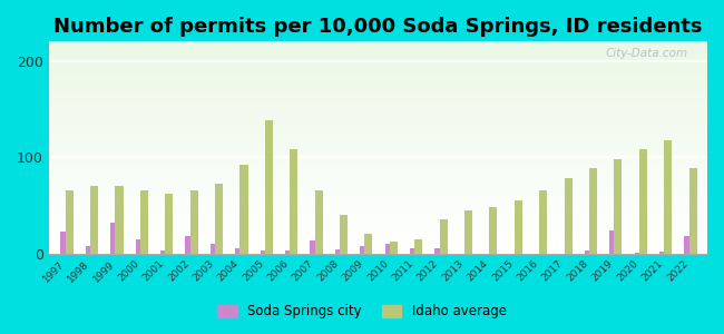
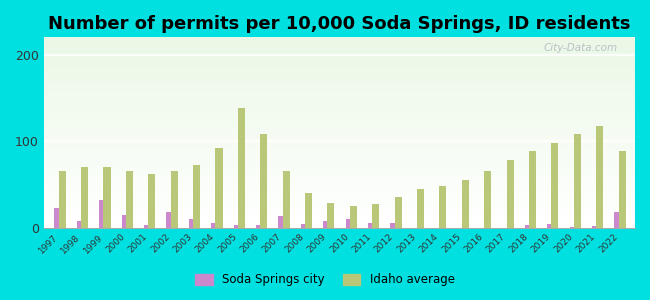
Idaho average/2009: 20 -> 28
Idaho average/2010: 12 -> 25
Idaho average/2011: 14 -> 27
Soda Springs city/2019: 24 -> 4
